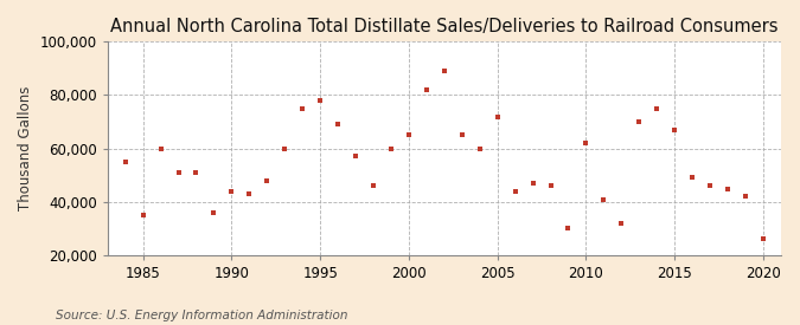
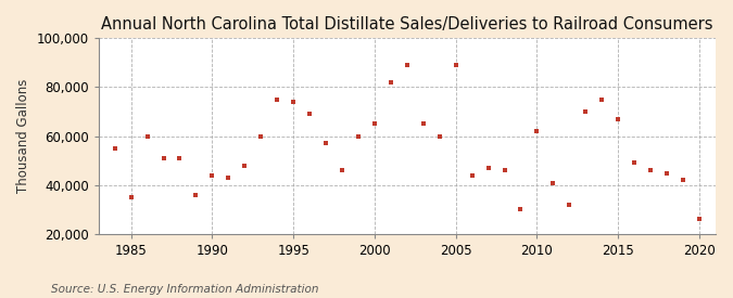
1995: 78,000 -> 74,000
2005: 72,000 -> 89,000
